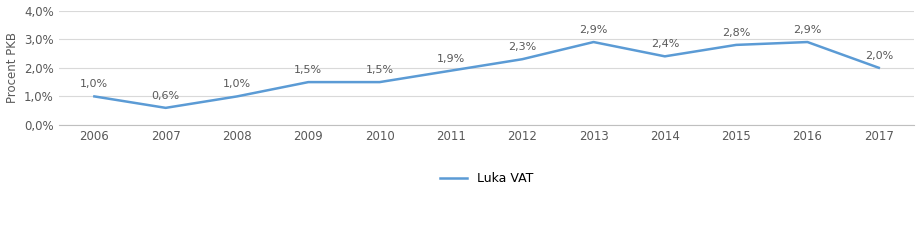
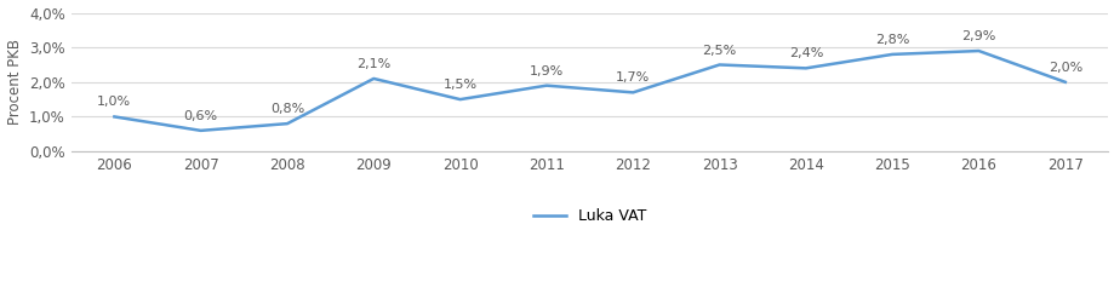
2008: 1,0% -> 0,8%
2009: 1,5% -> 2,1%
2012: 2,3% -> 1,7%
2013: 2,9% -> 2,5%
